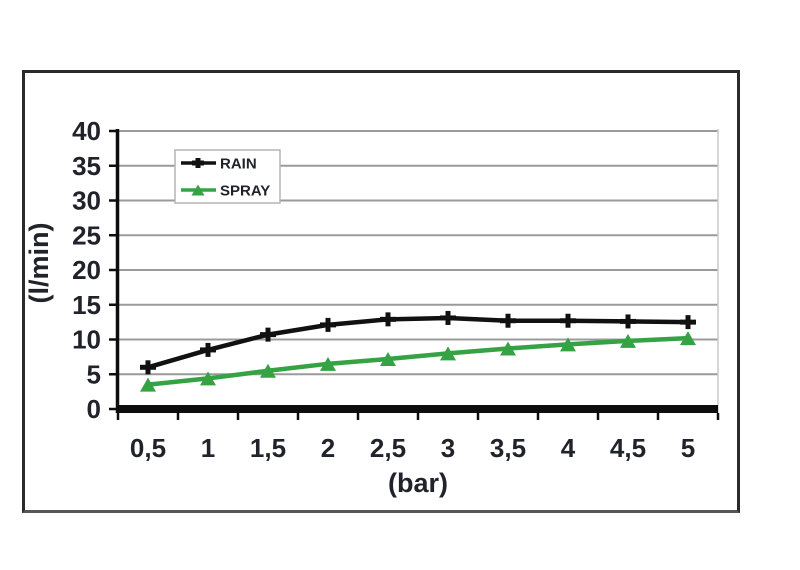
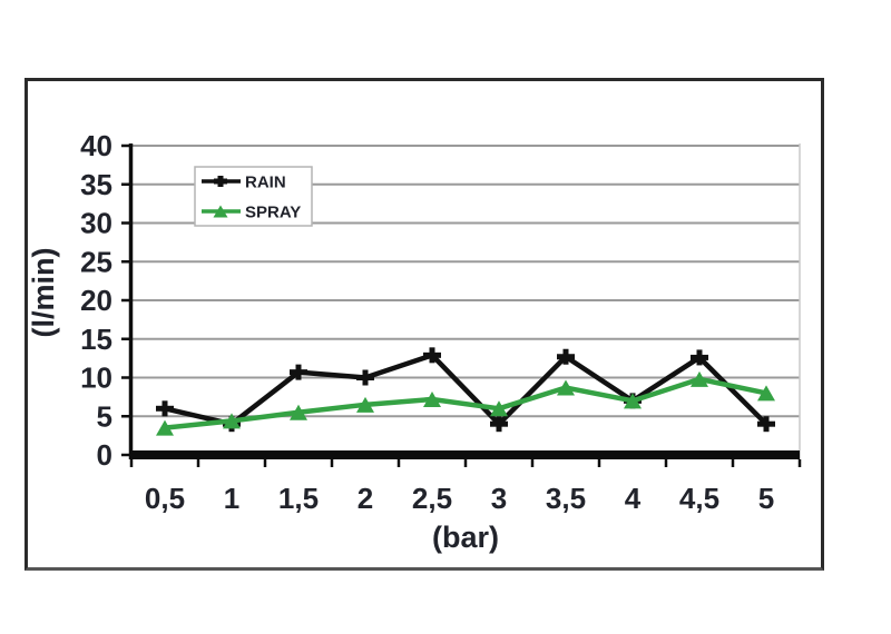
RAIN/1: 8 -> 4
RAIN/2: 12 -> 10
RAIN/3: 13 -> 4
SPRAY/3: 8 -> 6
RAIN/4: 13 -> 7
SPRAY/4: 9 -> 7
RAIN/5: 12 -> 4
SPRAY/5: 10 -> 8
